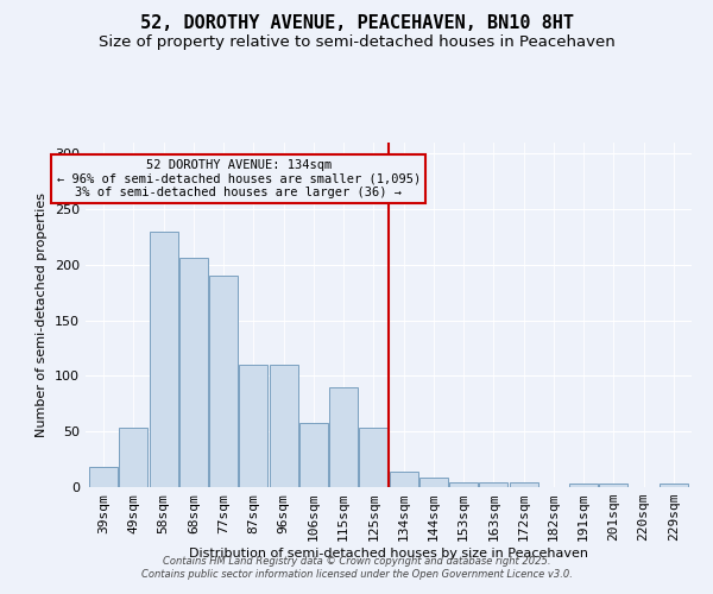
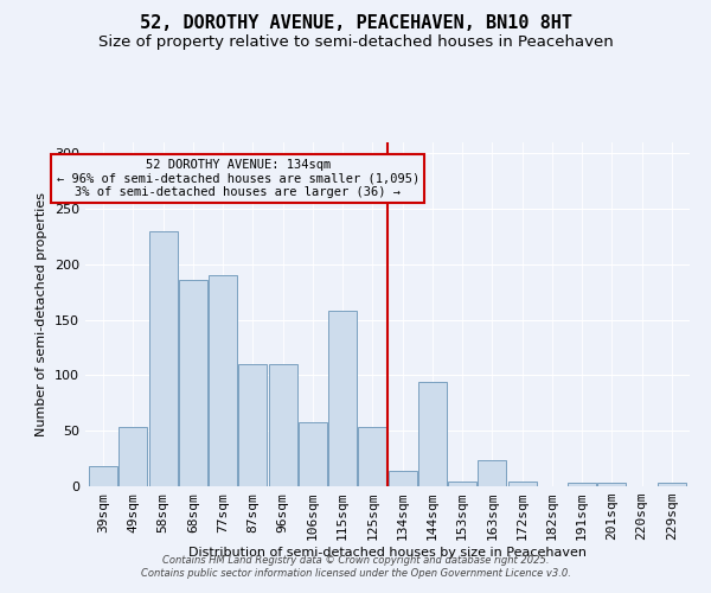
68sqm: 206 -> 186
115sqm: 90 -> 158
144sqm: 9 -> 94
163sqm: 4 -> 24
